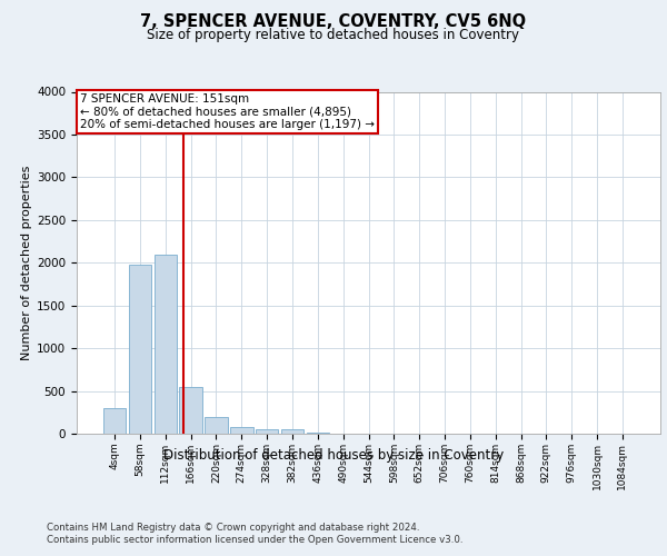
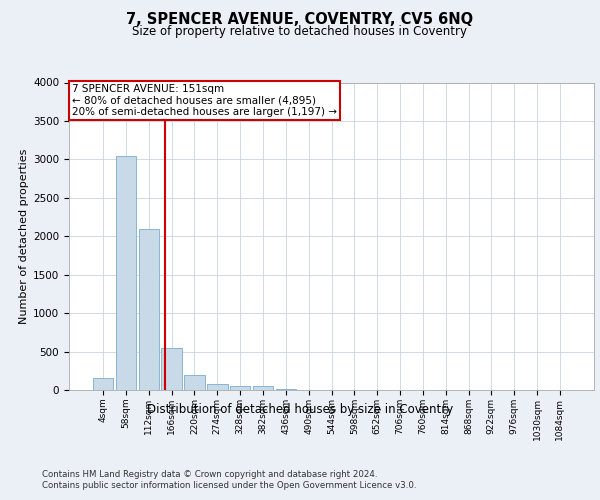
4sqm: 300 -> 150
58sqm: 1980 -> 3050
